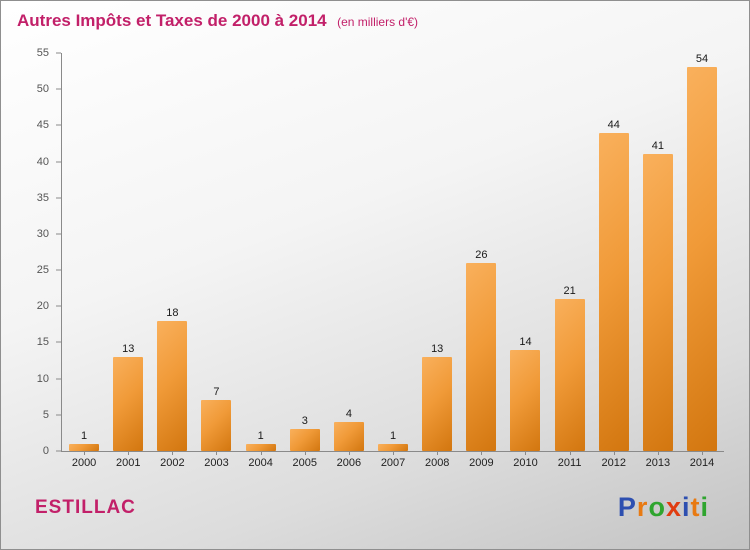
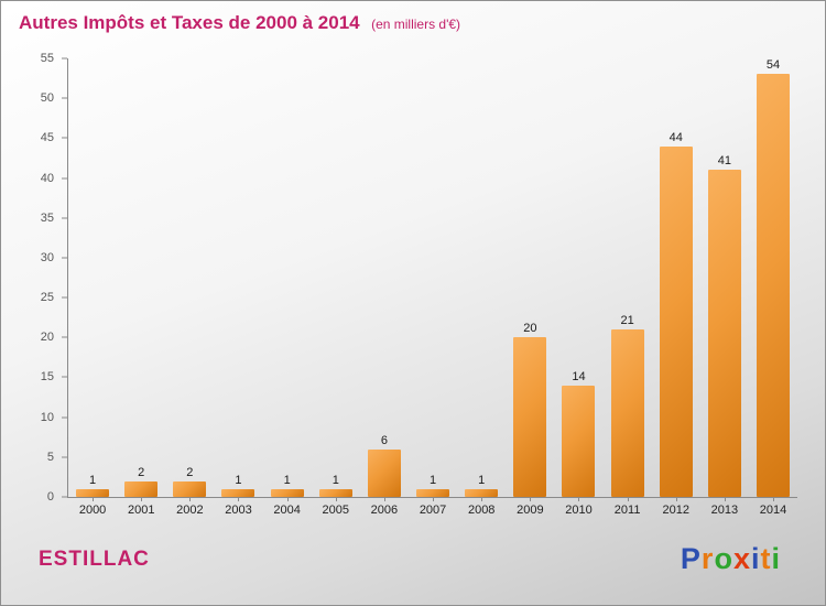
2001: 13 -> 2
2002: 18 -> 2
2003: 7 -> 1
2005: 3 -> 1
2006: 4 -> 6
2008: 13 -> 1
2009: 26 -> 20
